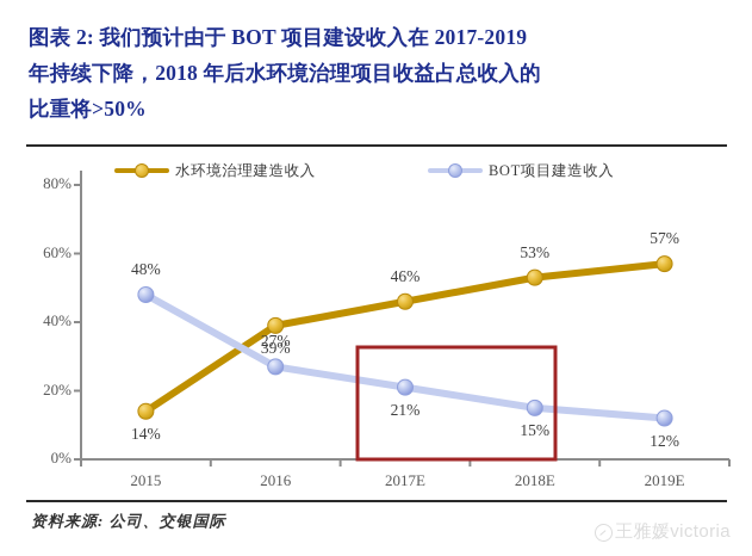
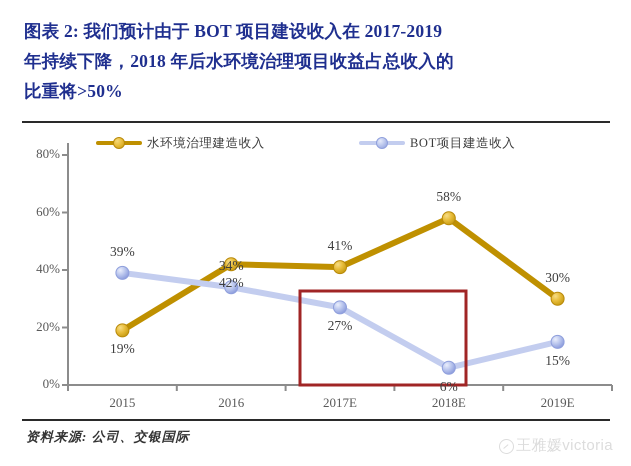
水环境治理建造收入/2015: 14% -> 19%
BOT项目建造收入/2015: 48% -> 39%
水环境治理建造收入/2016: 39% -> 42%
BOT项目建造收入/2016: 27% -> 34%
水环境治理建造收入/2017E: 46% -> 41%
BOT项目建造收入/2017E: 21% -> 27%
水环境治理建造收入/2018E: 53% -> 58%
BOT项目建造收入/2018E: 15% -> 6%
水环境治理建造收入/2019E: 57% -> 30%
BOT项目建造收入/2019E: 12% -> 15%
